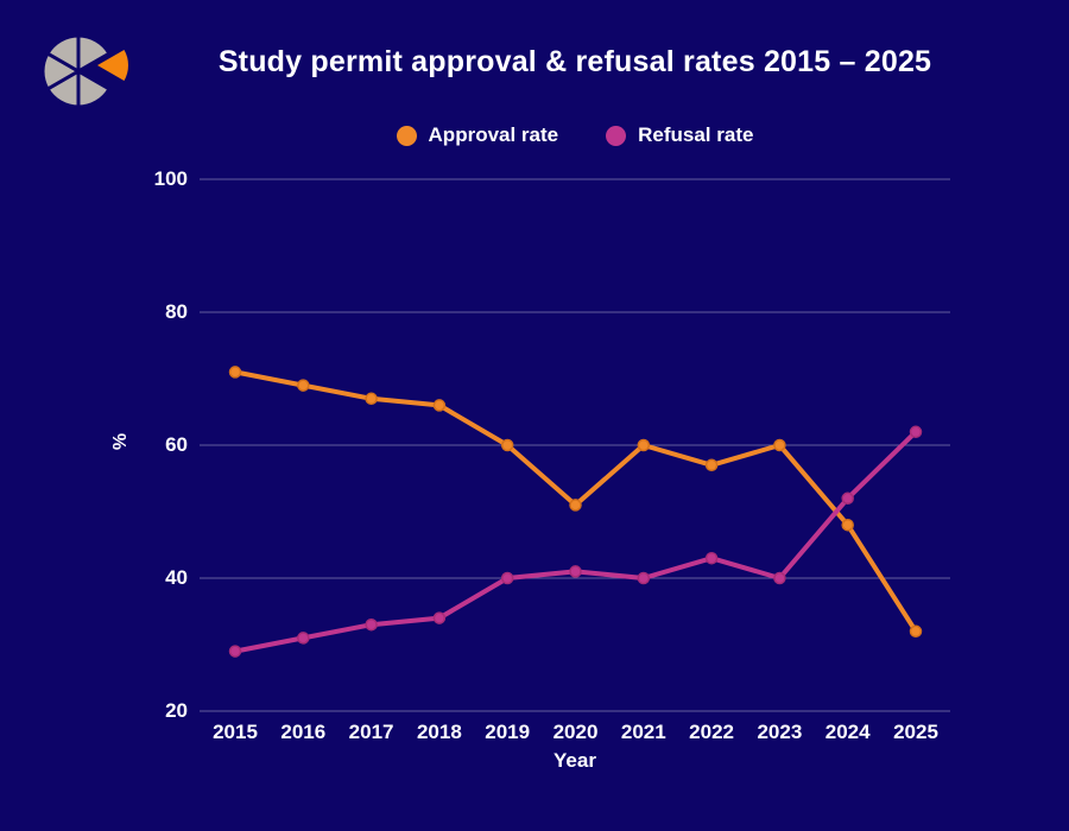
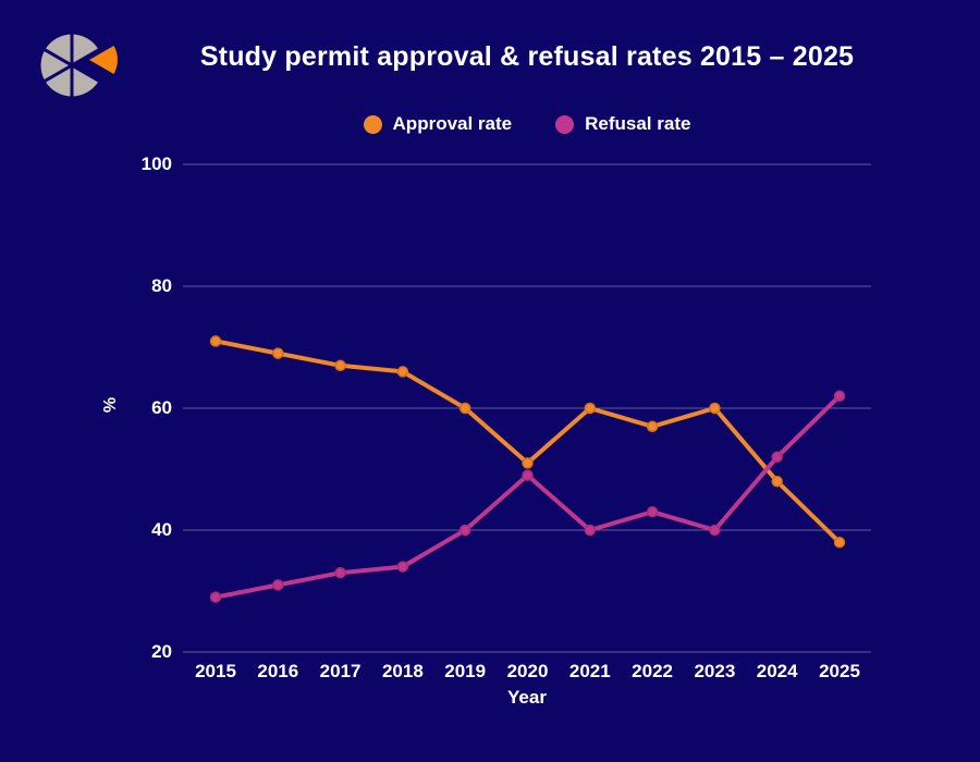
Refusal rate/2020: 41 -> 49
Approval rate/2025: 32 -> 38
